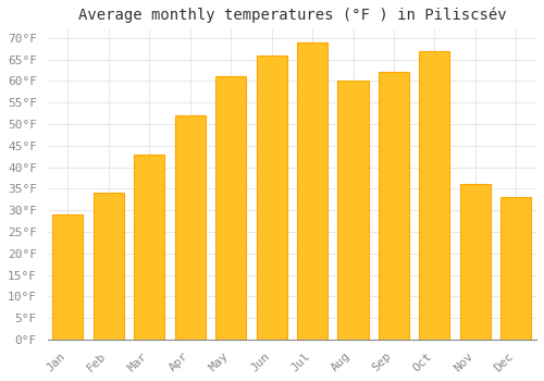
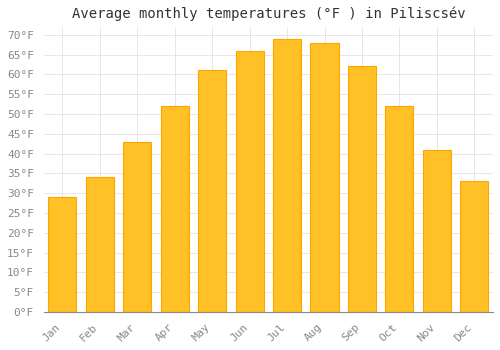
Aug: 60°F -> 68°F
Oct: 67°F -> 52°F
Nov: 36°F -> 41°F
